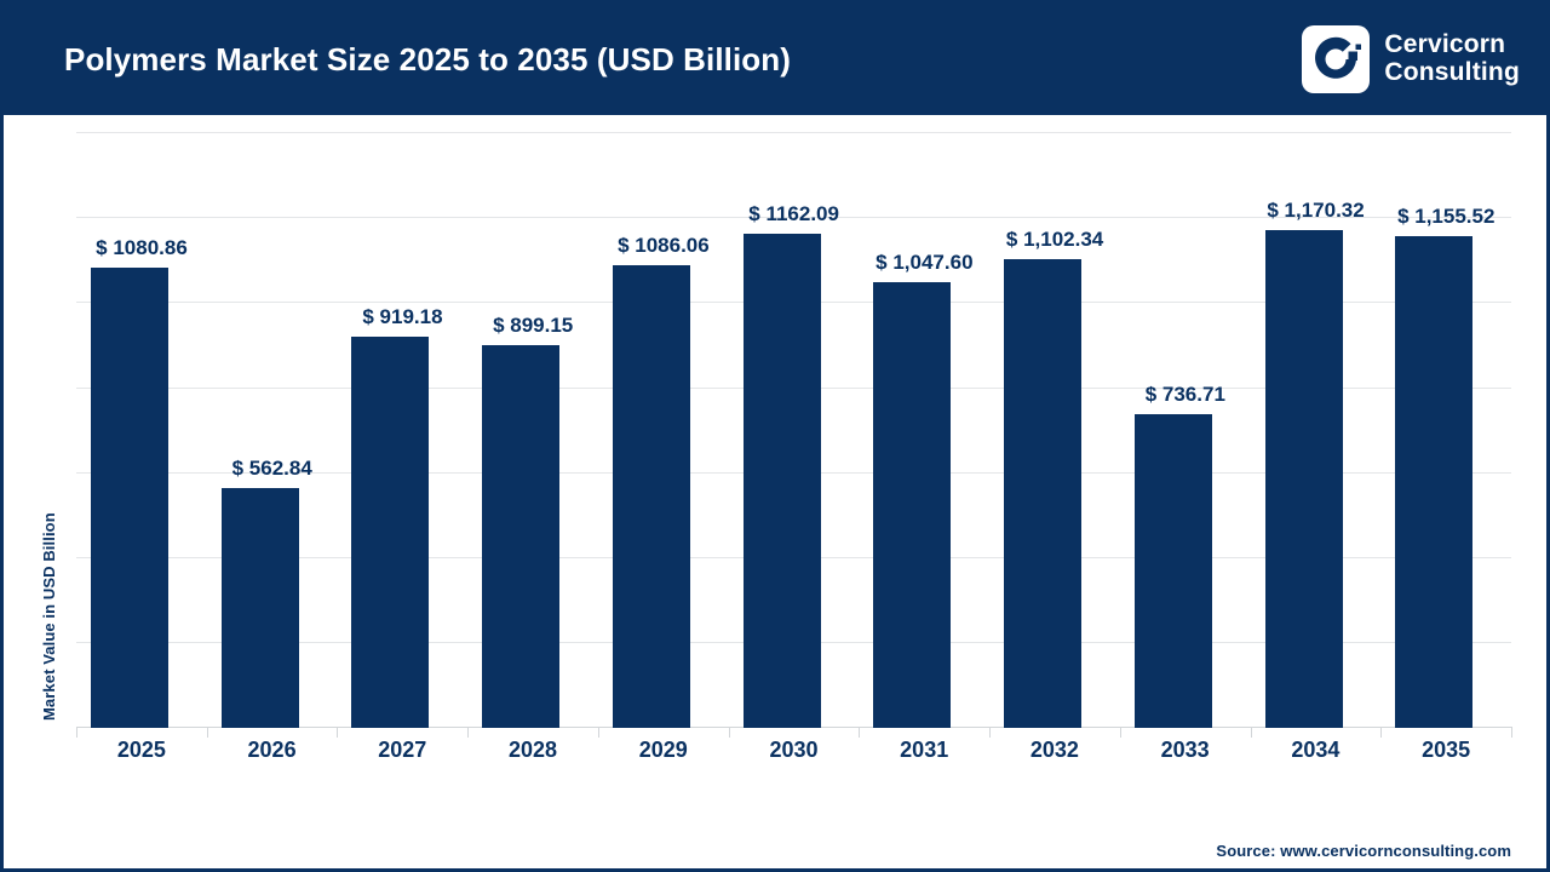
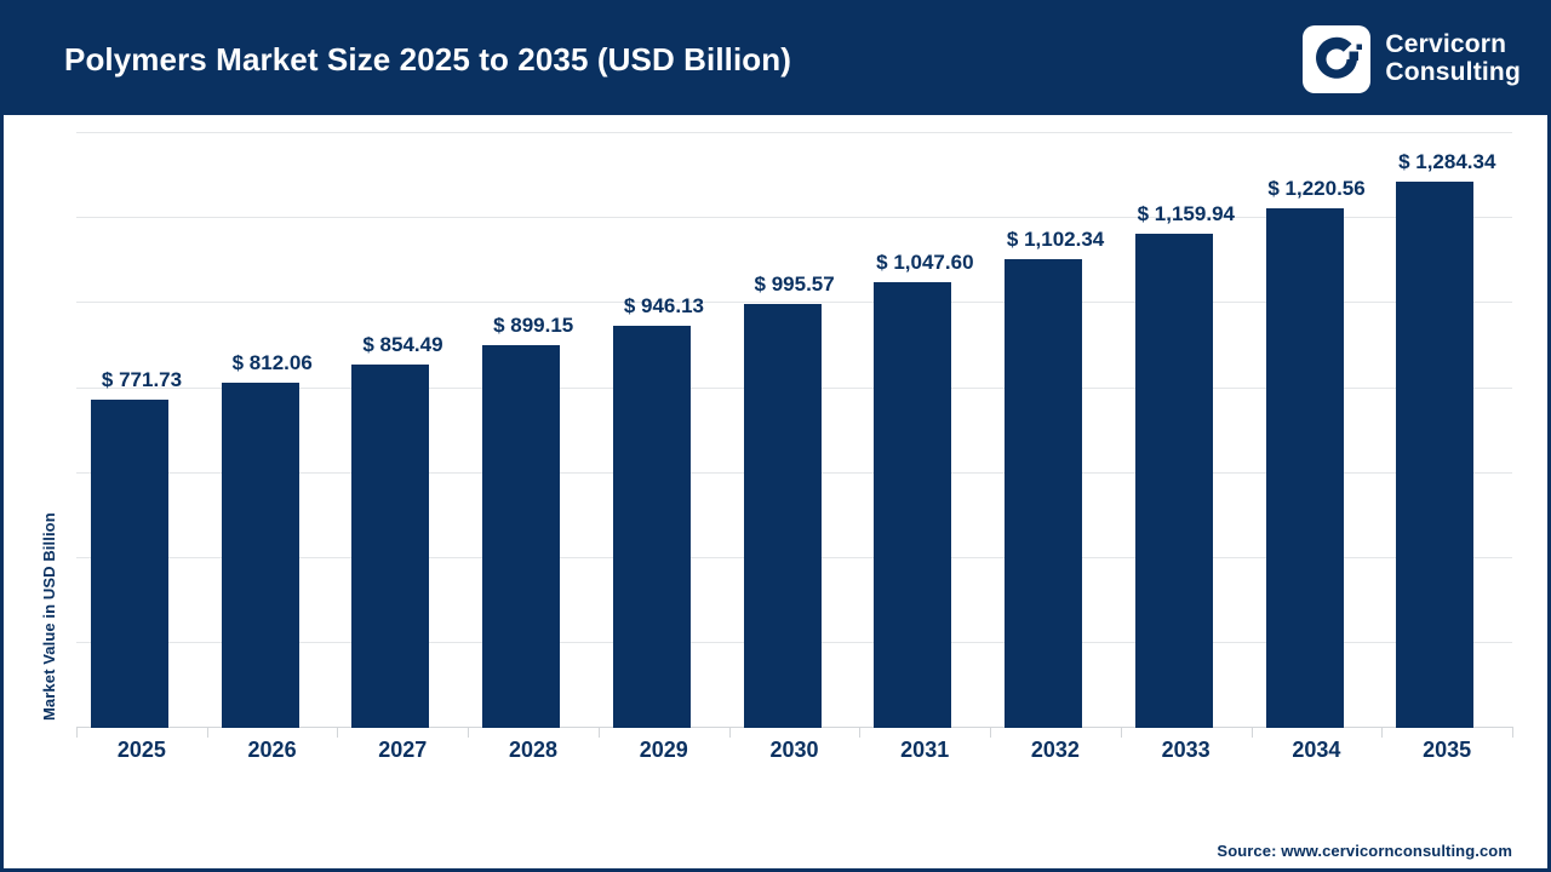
2025: 1080.86 -> 771.73
2026: 562.84 -> 812.06
2027: 919.18 -> 854.49
2029: 1086.06 -> 946.13
2030: 1162.09 -> 995.57
2033: 736.71 -> 1,159.94
2034: 1,170.32 -> 1,220.56
2035: 1,155.52 -> 1,284.34
